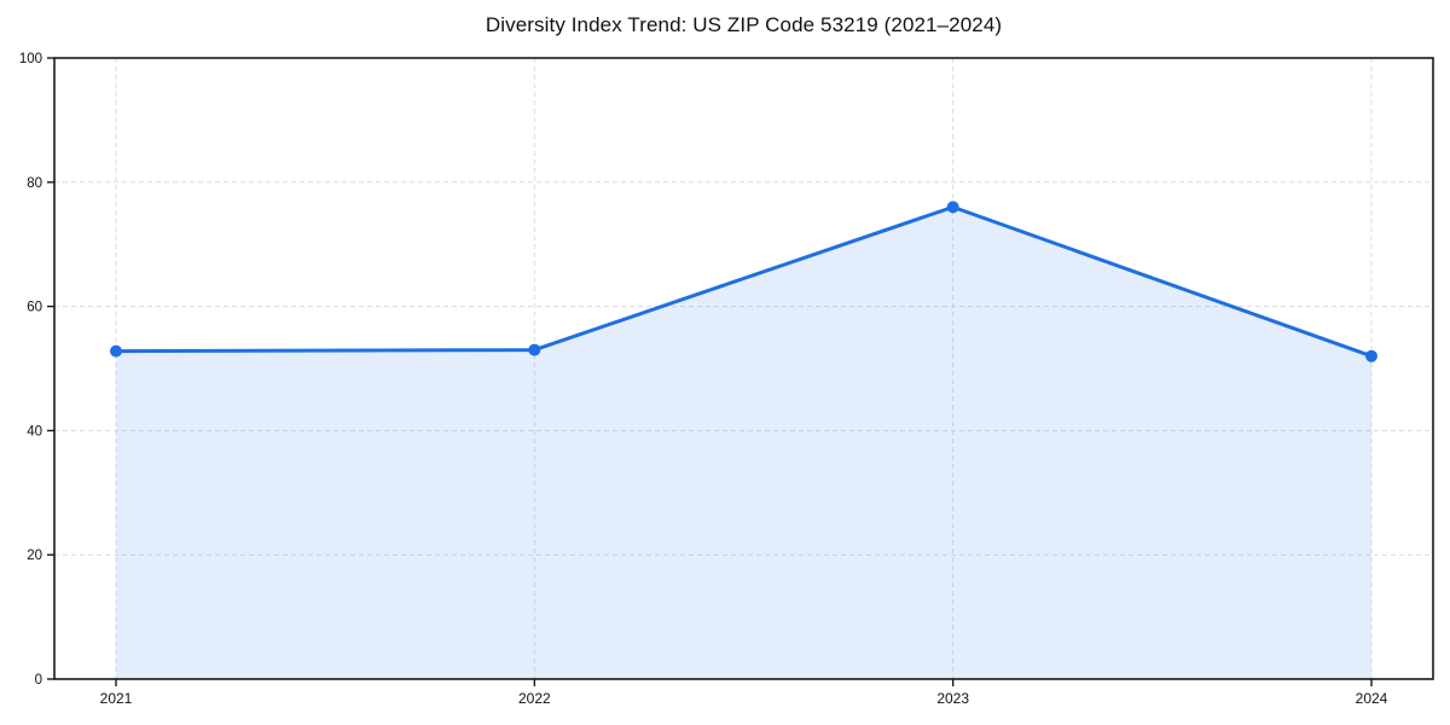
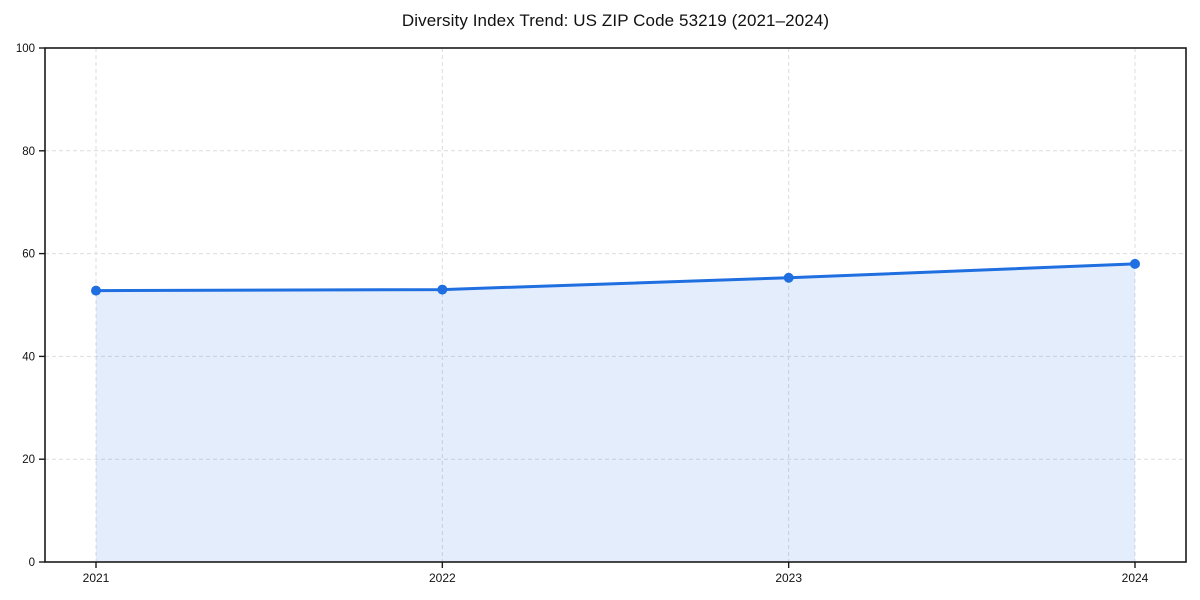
2023: 76 -> 55
2024: 52 -> 58
